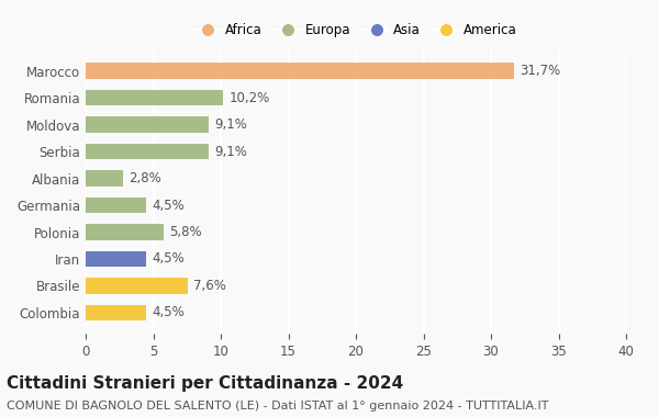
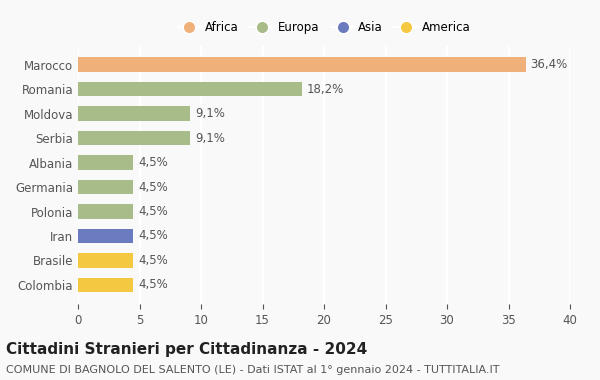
Marocco: 31,7% -> 36,4%
Romania: 10,2% -> 18,2%
Albania: 2,8% -> 4,5%
Polonia: 5,8% -> 4,5%
Brasile: 7,6% -> 4,5%
